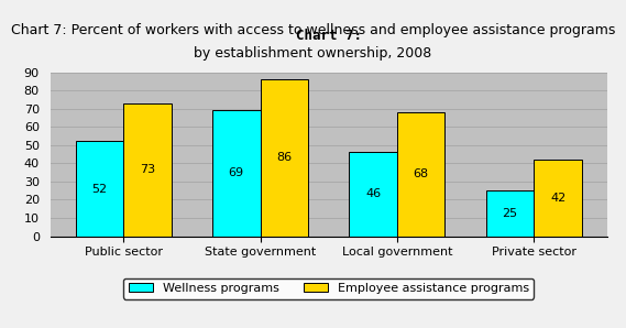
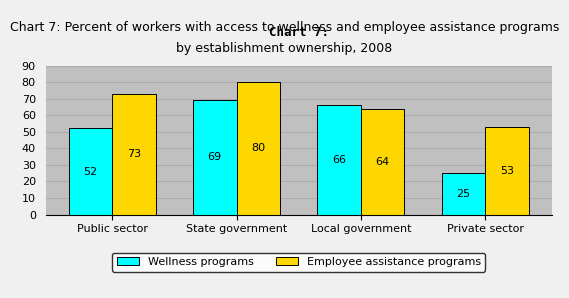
Employee assistance programs/State government: 86 -> 80
Wellness programs/Local government: 46 -> 66
Employee assistance programs/Local government: 68 -> 64
Employee assistance programs/Private sector: 42 -> 53
